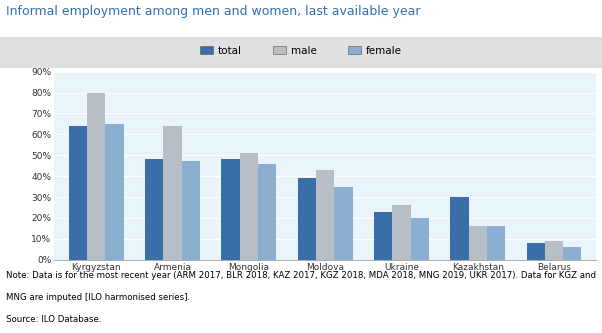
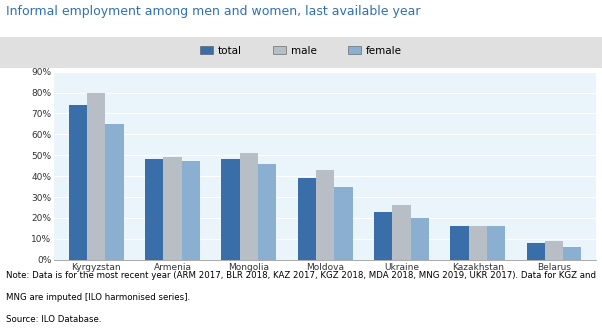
total/Kyrgyzstan: 64% -> 74%
male/Armenia: 64% -> 49%
total/Kazakhstan: 30% -> 16%
